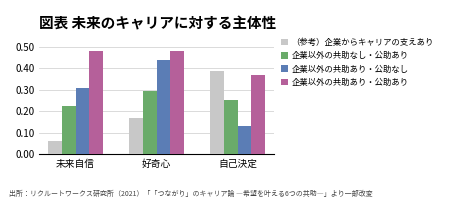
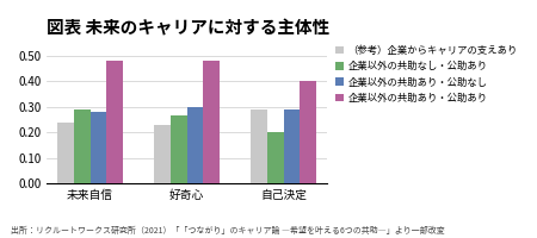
（参考）企業からキャリアの支えあり/未来自信: 0.06 -> 0.24
企業以外の共助なし・公助あり/未来自信: 0.225 -> 0.290
企業以外の共助あり・公助なし/未来自信: 0.31 -> 0.28
（参考）企業からキャリアの支えあり/好奇心: 0.17 -> 0.23
企業以外の共助なし・公助あり/好奇心: 0.295 -> 0.265
企業以外の共助あり・公助なし/好奇心: 0.44 -> 0.30
（参考）企業からキャリアの支えあり/自己決定: 0.39 -> 0.29
企業以外の共助なし・公助あり/自己決定: 0.255 -> 0.200
企業以外の共助あり・公助なし/自己決定: 0.13 -> 0.29
企業以外の共助あり・公助あり/自己決定: 0.37 -> 0.40
